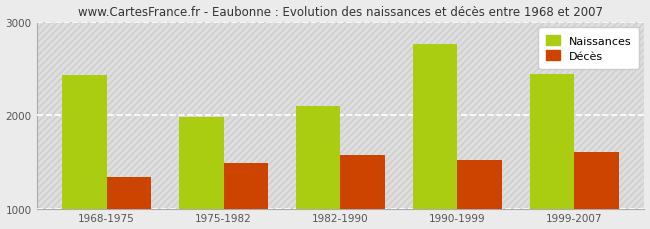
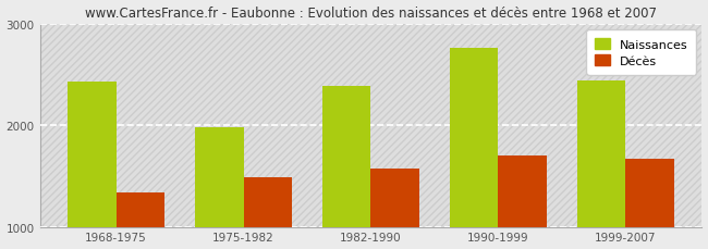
Naissances/1982-1990: 2100 -> 2380
Décès/1990-1999: 1520 -> 1700
Décès/1999-2007: 1600 -> 1670
